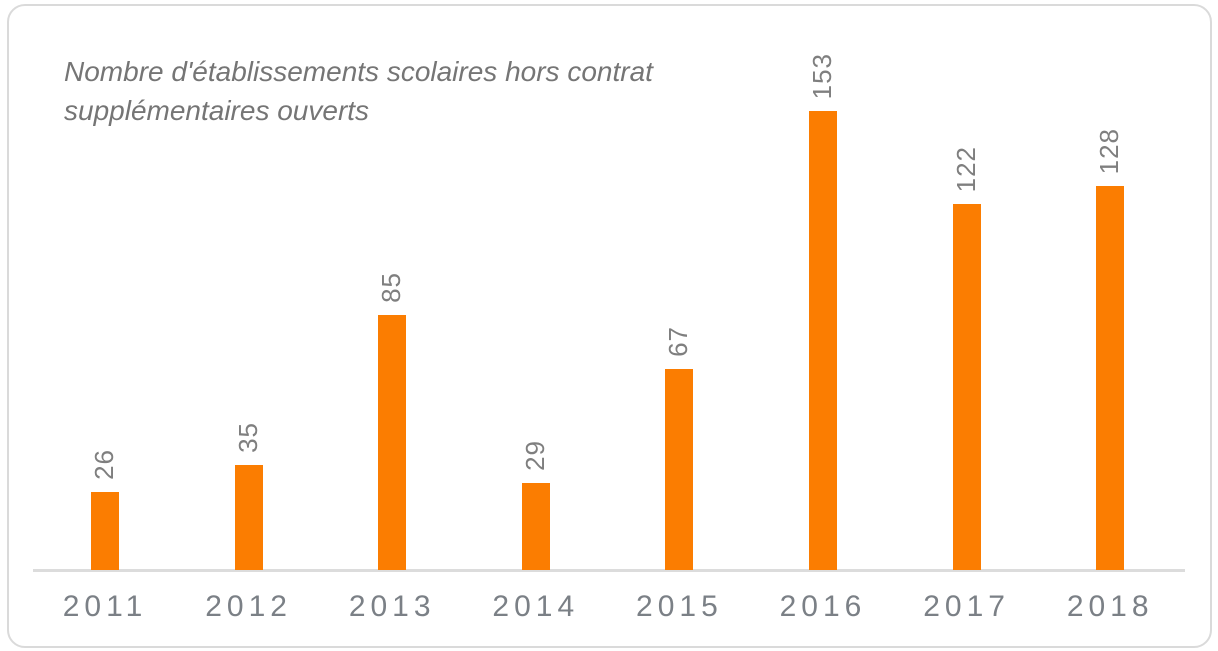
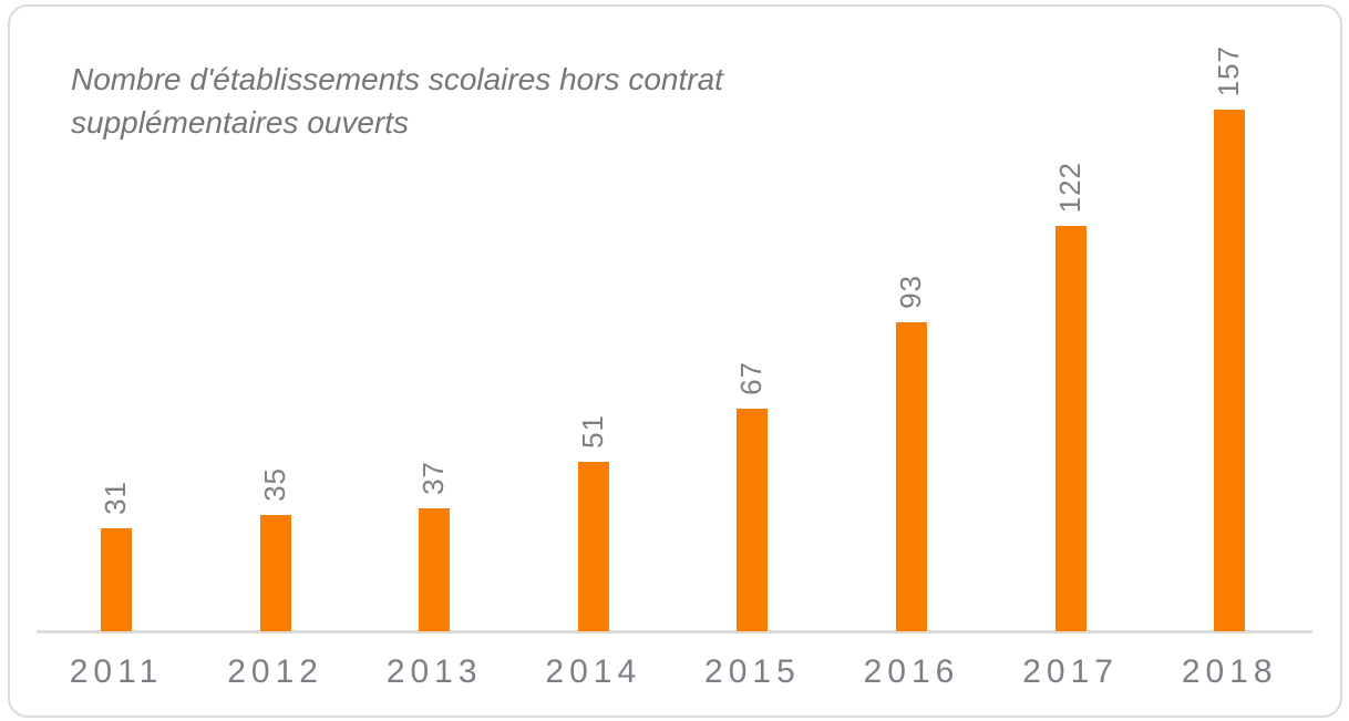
2011: 26 -> 31
2013: 85 -> 37
2014: 29 -> 51
2016: 153 -> 93
2018: 128 -> 157
